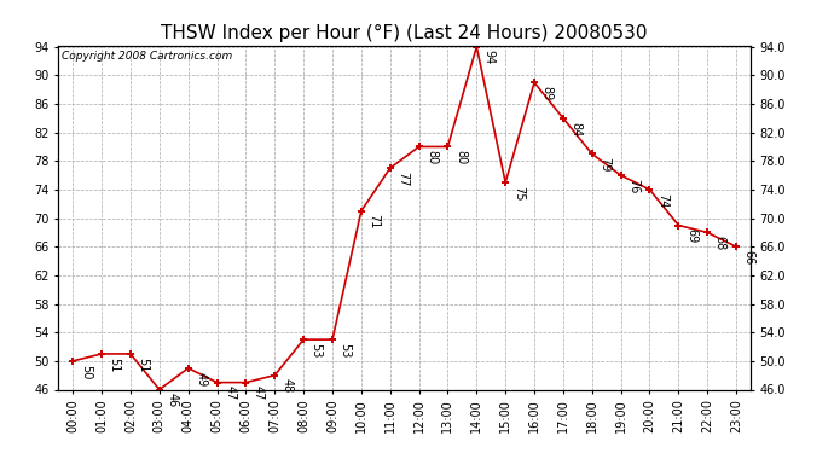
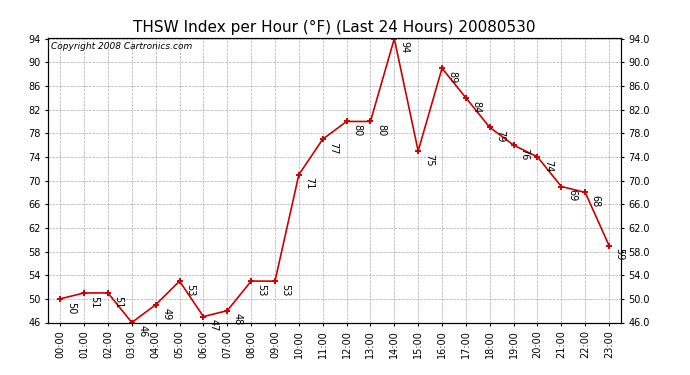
05:00: 47 -> 53
23:00: 66 -> 59
